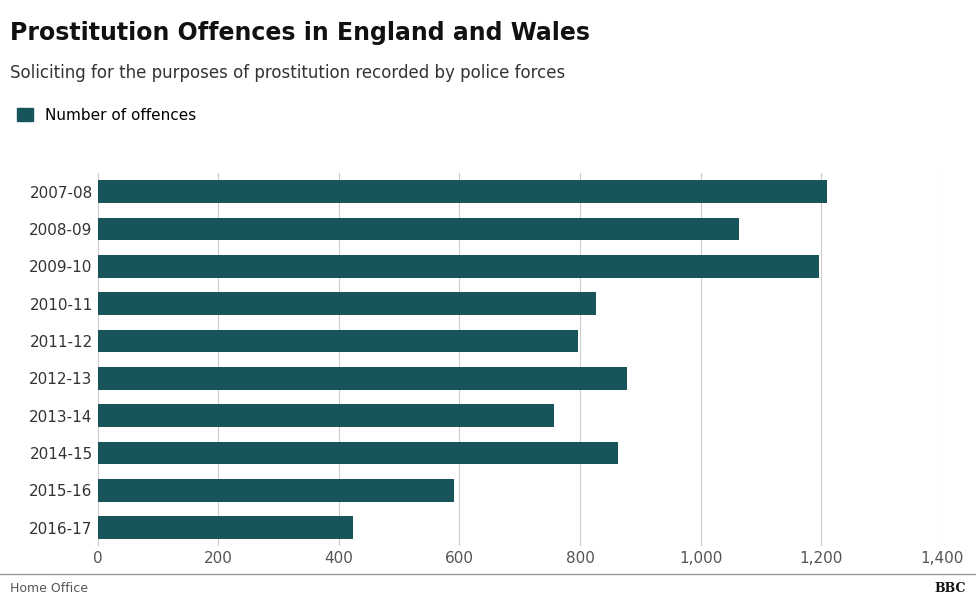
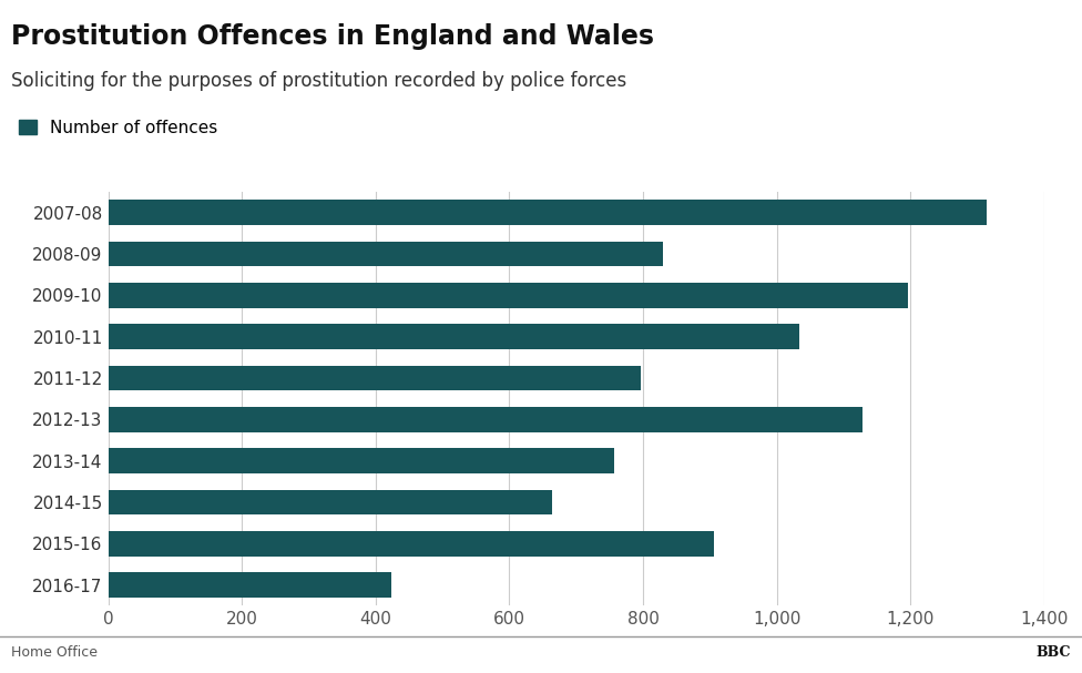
2007-08: 1,209 -> 1,314
2008-09: 1,063 -> 830
2010-11: 826 -> 1,034
2012-13: 878 -> 1,128
2014-15: 863 -> 664
2015-16: 591 -> 906
